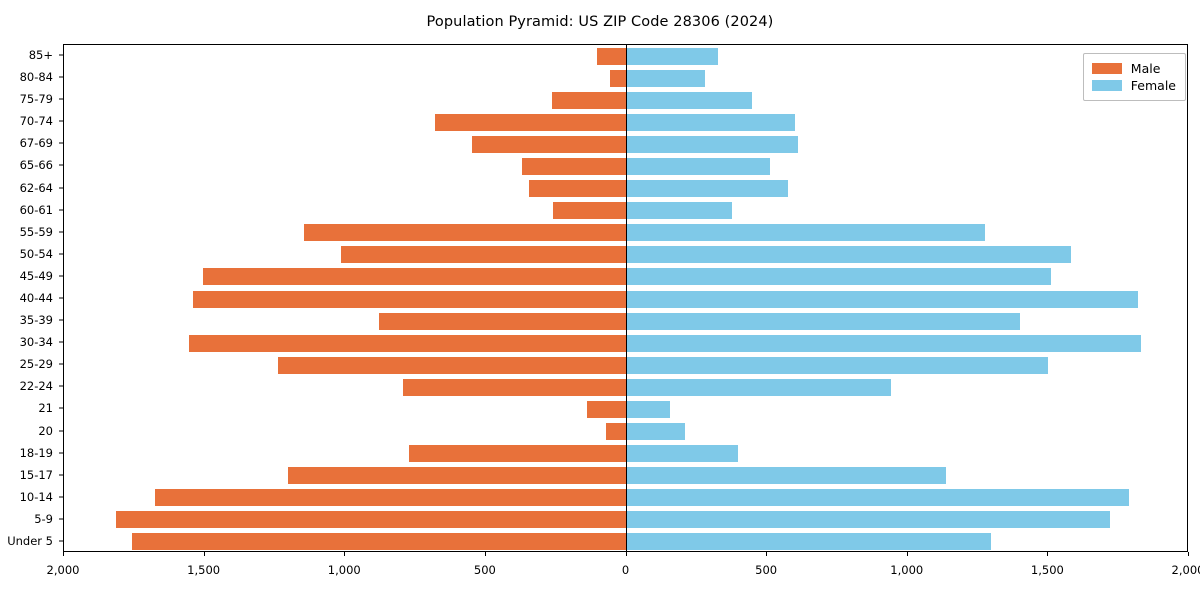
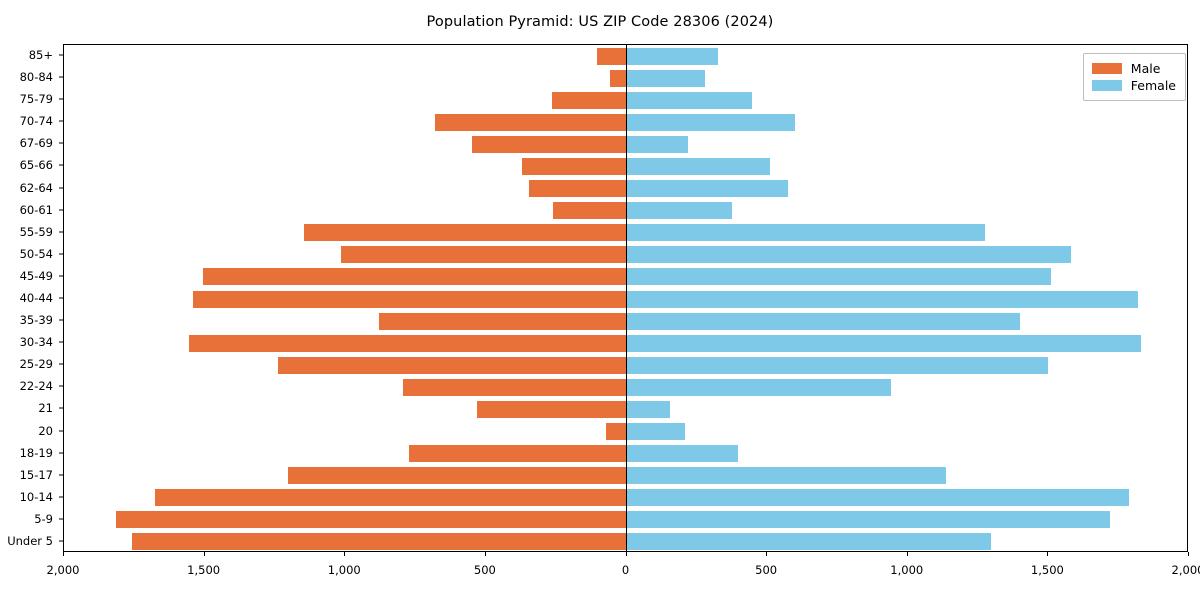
Female/67-69: 610 -> 220
Male/21: 140 -> 530
